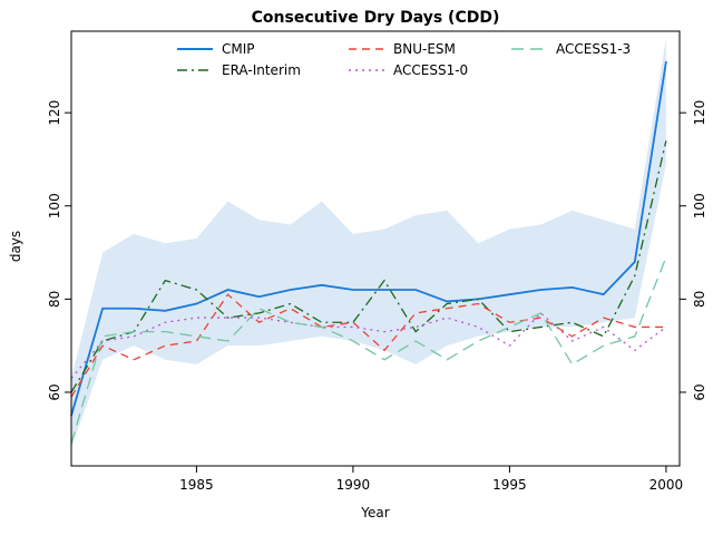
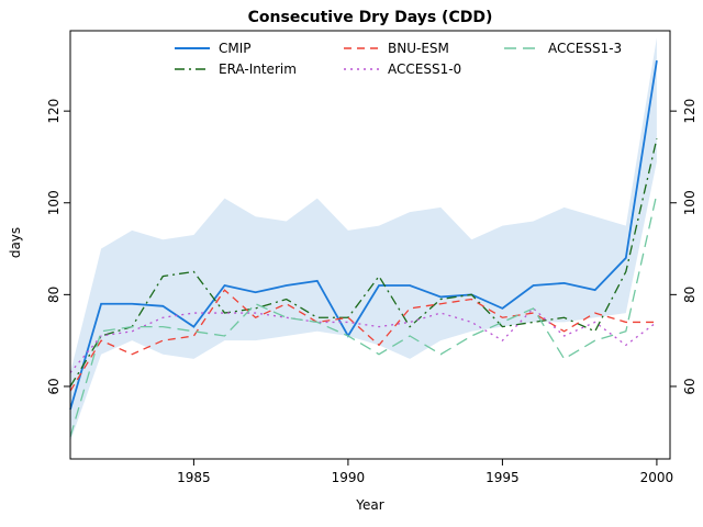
CMIP/1985: 79 -> 73
ERA-Interim/1985: 82 -> 85
CMIP/1990: 82 -> 71
CMIP/1995: 81 -> 77
ACCESS1-3/2000: 89 -> 102
